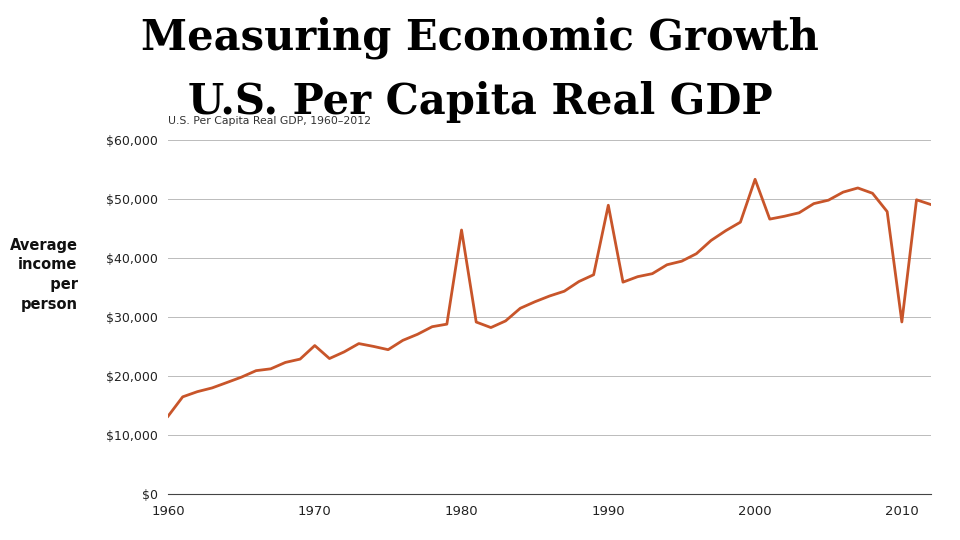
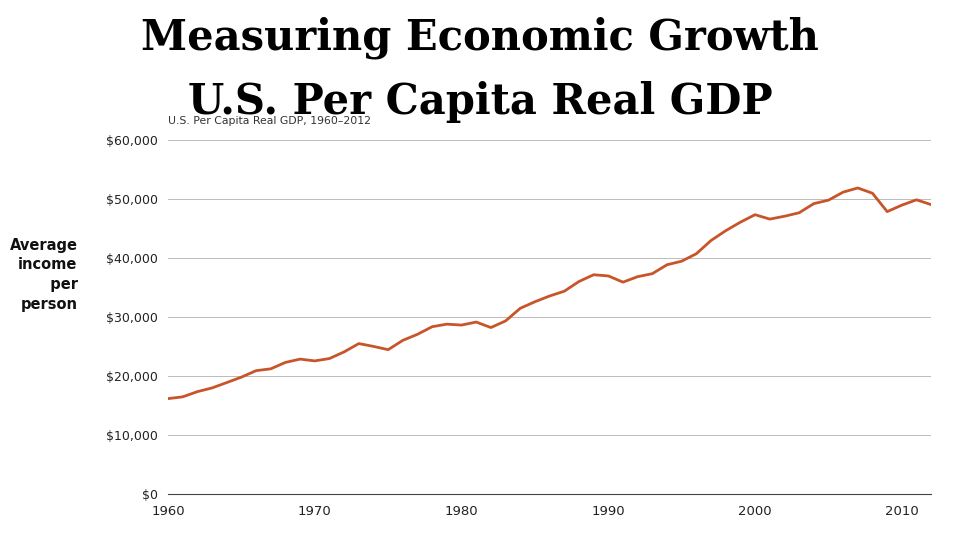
1960: $13,200 -> $16,200
1970: $25,200 -> $22,600
1980: $44,800 -> $28,700
1990: $49,000 -> $37,000
2000: $53,400 -> $47,400
2010: $29,200 -> $49,000
